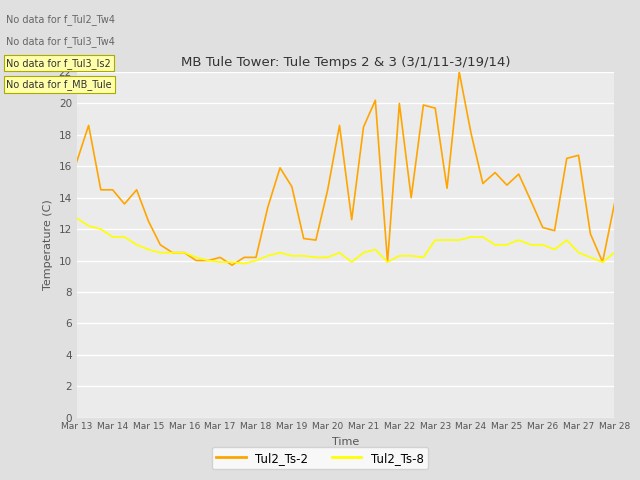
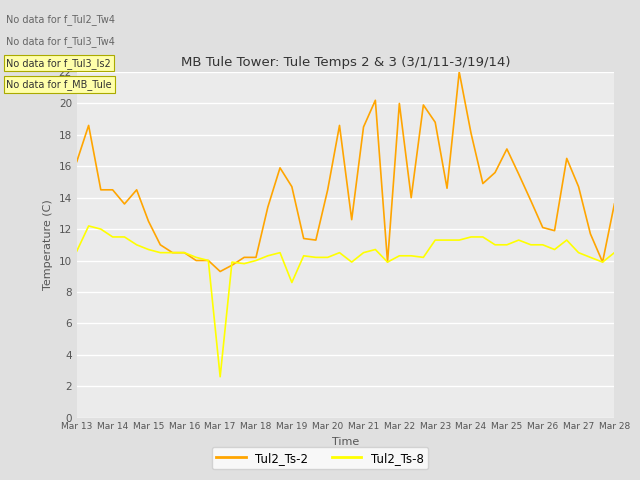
Tul2_Ts-8/Mar 13: 12.7 -> 10.6
Tul2_Ts-2/Mar 17: 10.2 -> 9.3
Tul2_Ts-8/Mar 17: 9.9 -> 2.6
Tul2_Ts-8/Mar 19: 10.3 -> 8.6
Tul2_Ts-2/Mar 23: 19.7 -> 18.8
Tul2_Ts-2/Mar 25: 14.8 -> 17.1
Tul2_Ts-2/Mar 27: 16.7 -> 14.7
